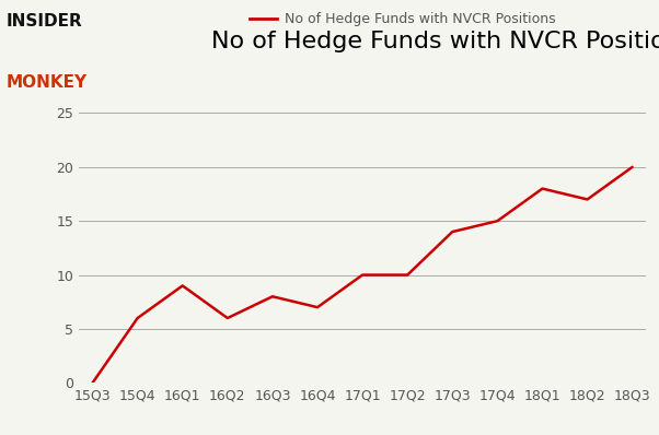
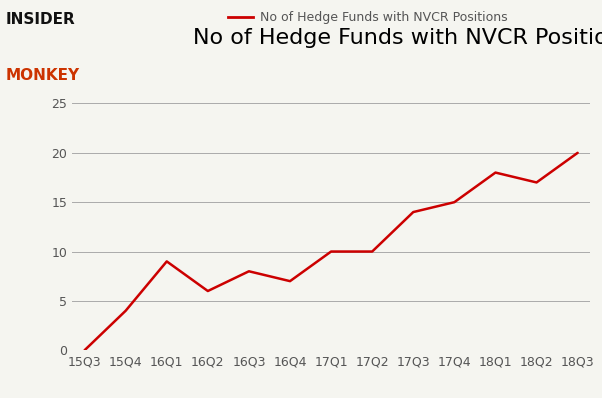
15Q4: 6 -> 4
